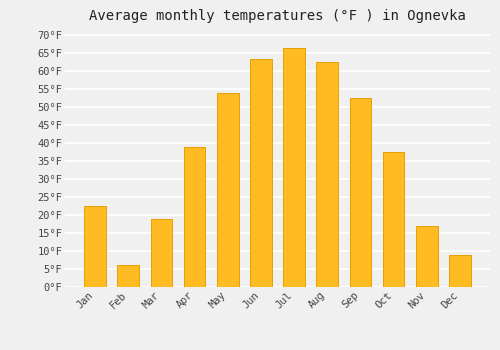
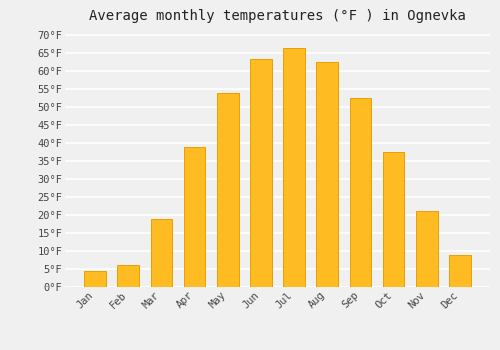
Jan: 22.5°F -> 4.5°F
Nov: 17.0°F -> 21.0°F
